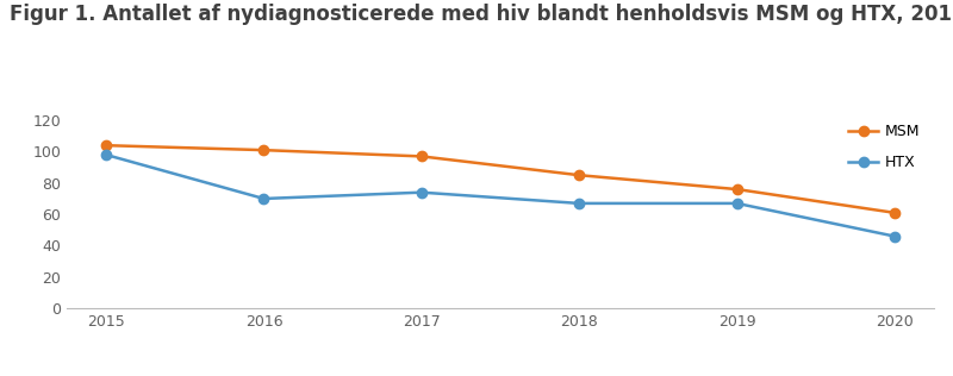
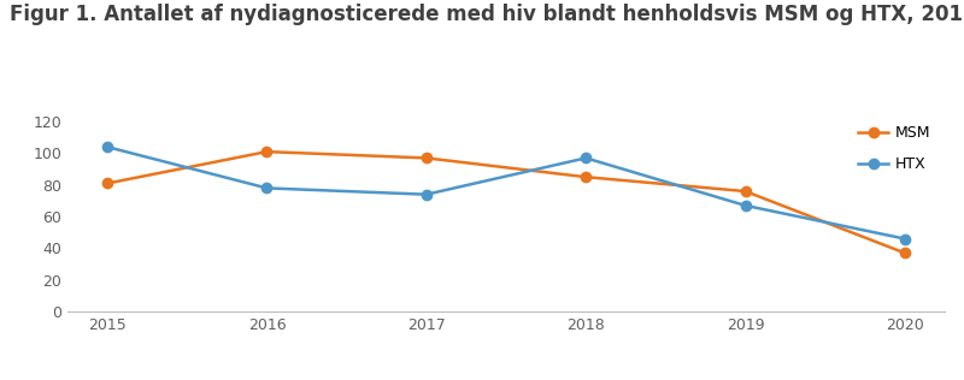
MSM/2015: 104 -> 81
HTX/2015: 98 -> 104
HTX/2016: 70 -> 78
HTX/2018: 67 -> 97
MSM/2020: 61 -> 37
